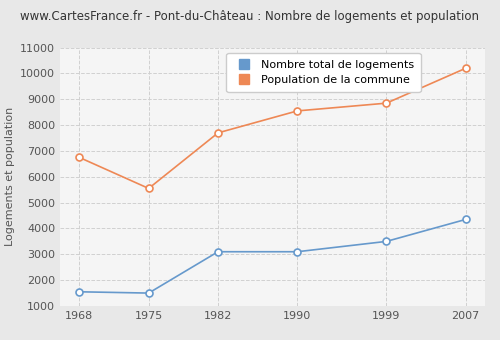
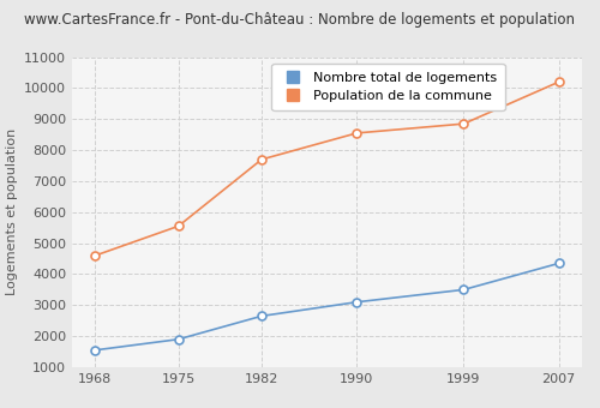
Population de la commune/1968: 6750 -> 4600
Nombre total de logements/1975: 1500 -> 1900
Nombre total de logements/1982: 3100 -> 2650
